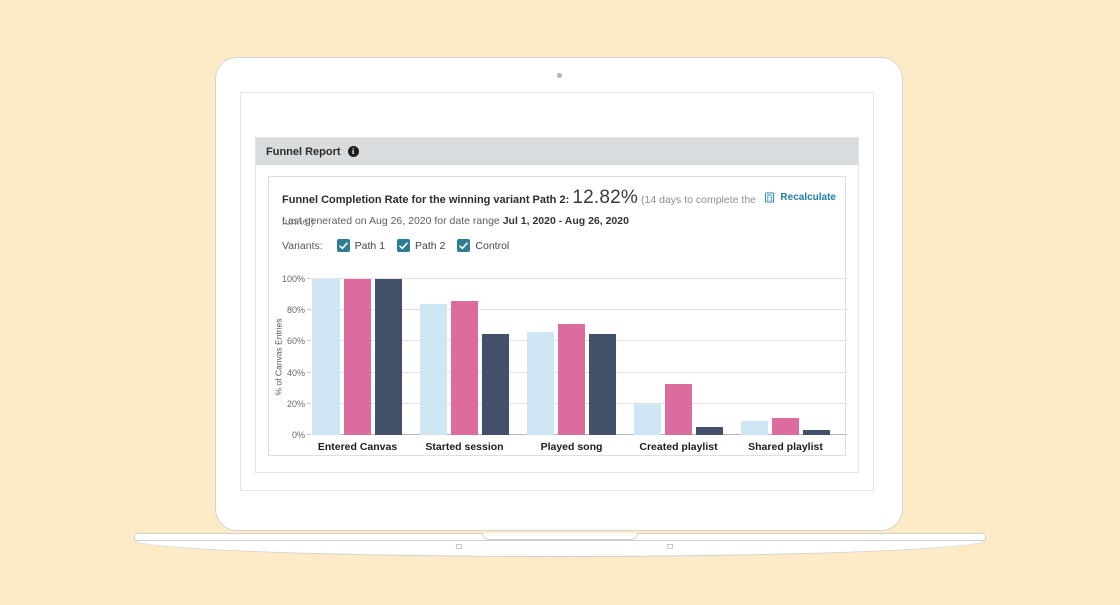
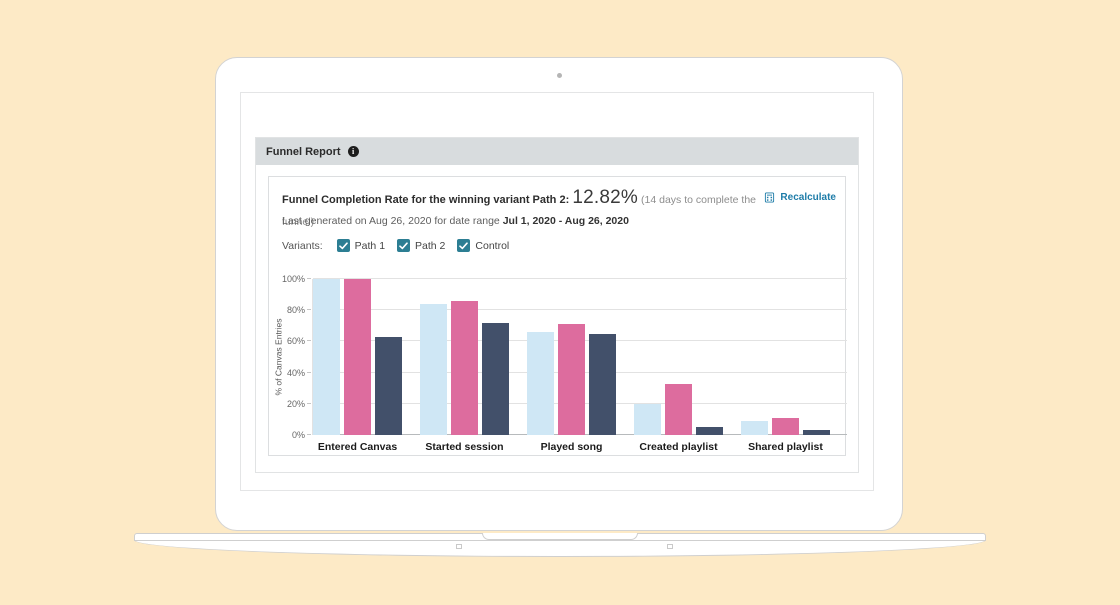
Control/Entered Canvas: 100% -> 63%
Control/Started session: 65% -> 72%
